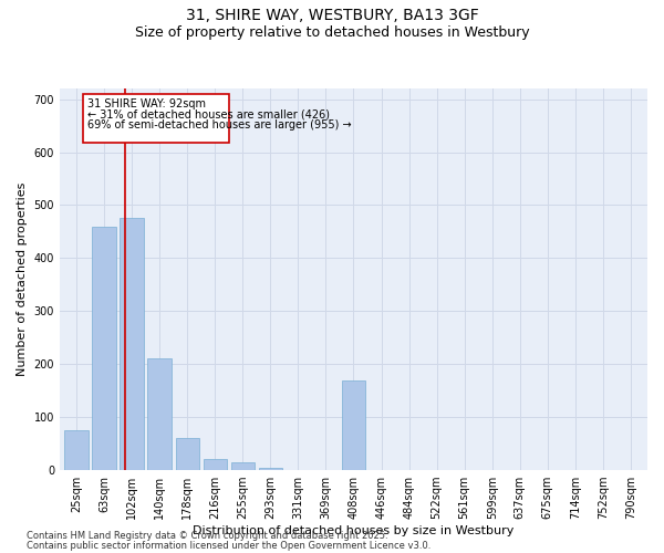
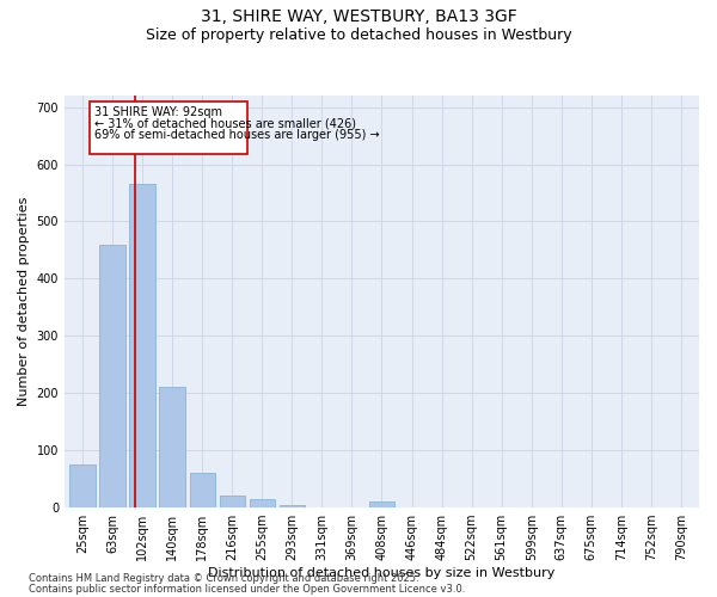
102sqm: 475 -> 565
408sqm: 170 -> 10
